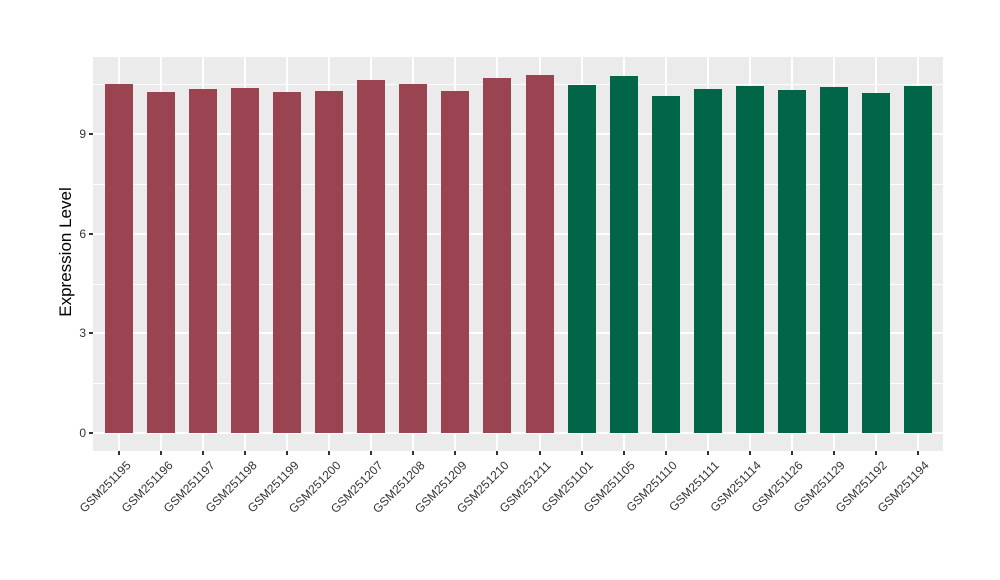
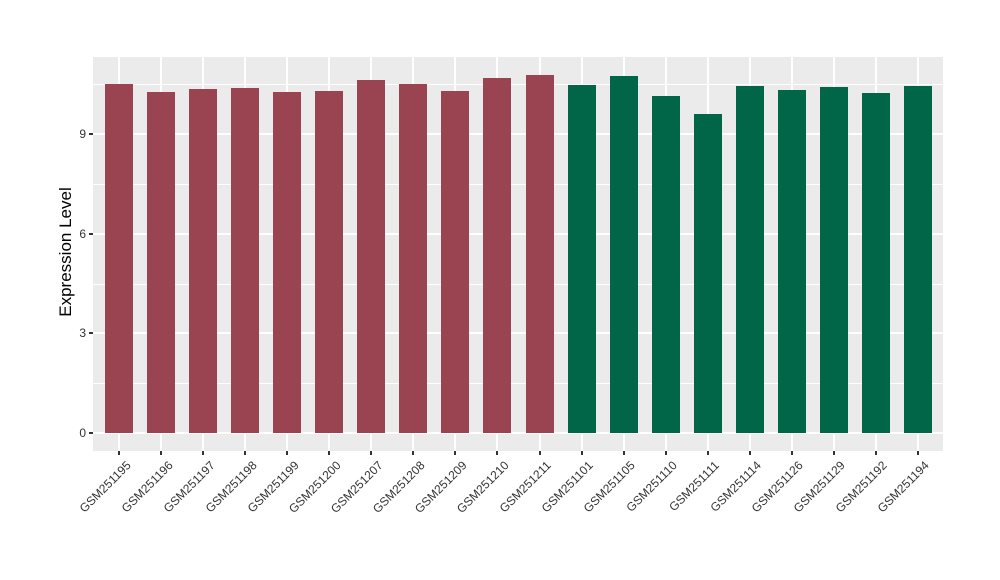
GSM251111: 10.4 -> 9.6
